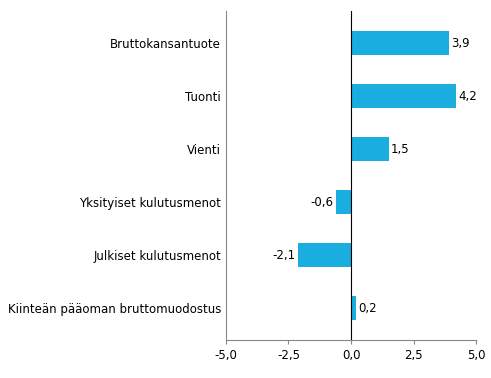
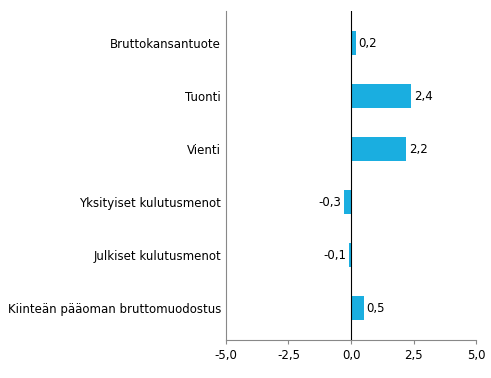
Bruttokansantuote: 3,9 -> 0,2
Tuonti: 4,2 -> 2,4
Vienti: 1,5 -> 2,2
Yksityiset kulutusmenot: -0,6 -> -0,3
Julkiset kulutusmenot: -2,1 -> -0,1
Kiinteän pääoman bruttomuodostus: 0,2 -> 0,5
